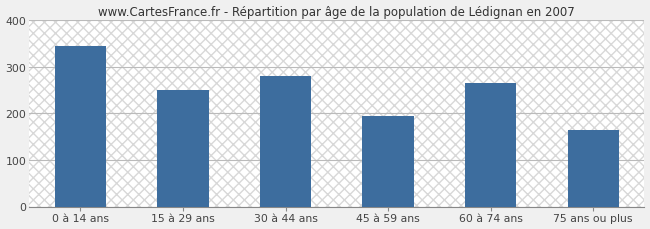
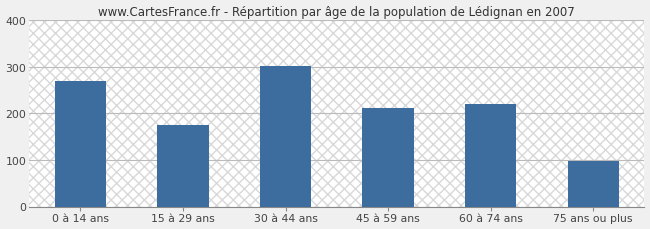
0 à 14 ans: 345 -> 270
15 à 29 ans: 250 -> 175
30 à 44 ans: 280 -> 302
45 à 59 ans: 195 -> 211
60 à 74 ans: 265 -> 219
75 ans ou plus: 165 -> 97
